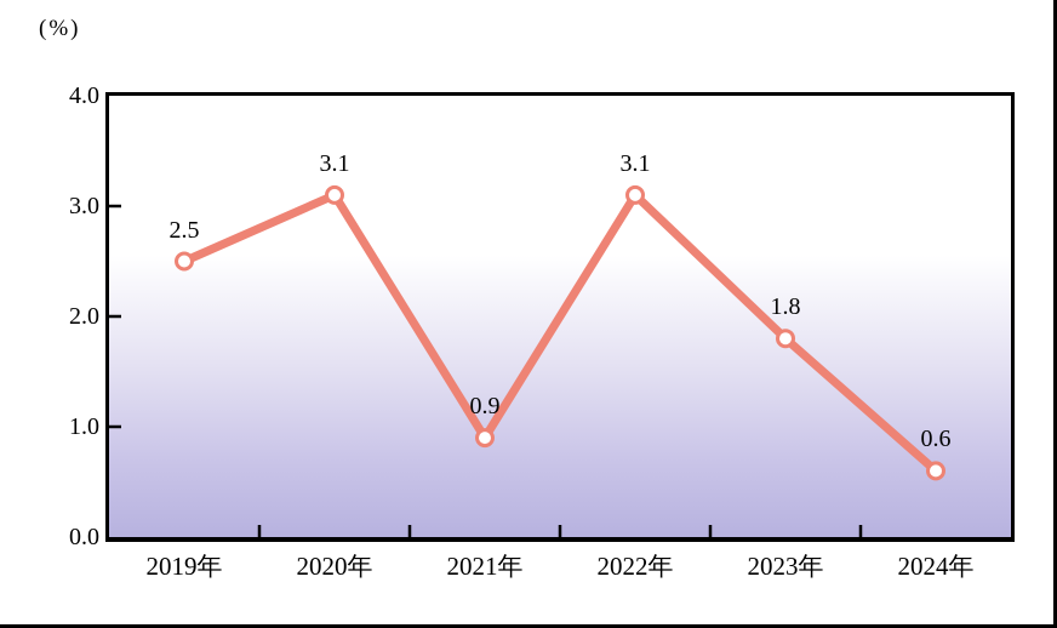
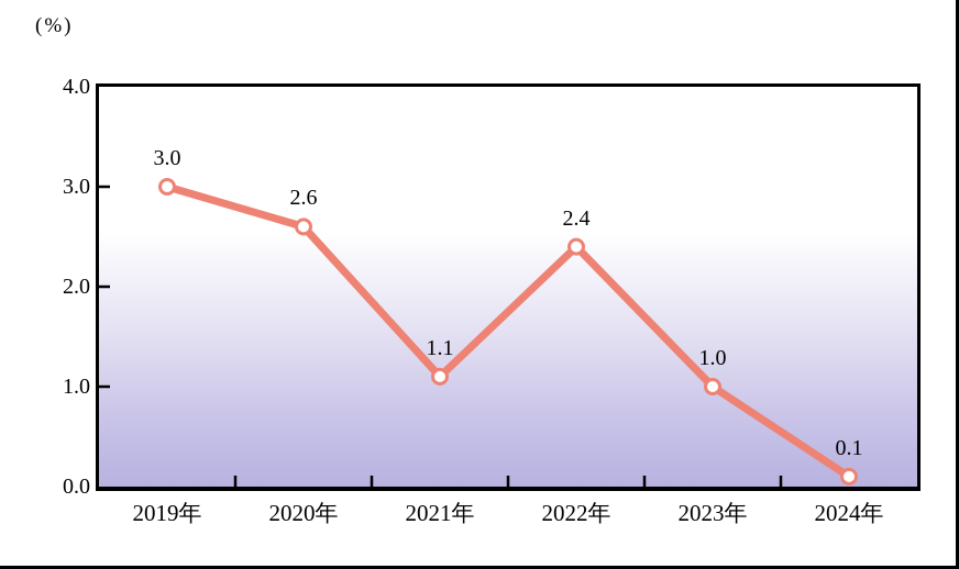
2019年: 2.5 -> 3.0
2020年: 3.1 -> 2.6
2021年: 0.9 -> 1.1
2022年: 3.1 -> 2.4
2023年: 1.8 -> 1.0
2024年: 0.6 -> 0.1
